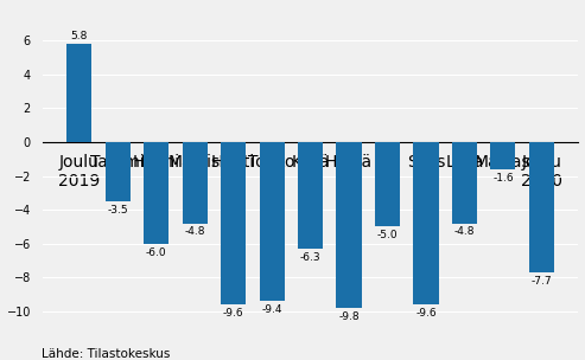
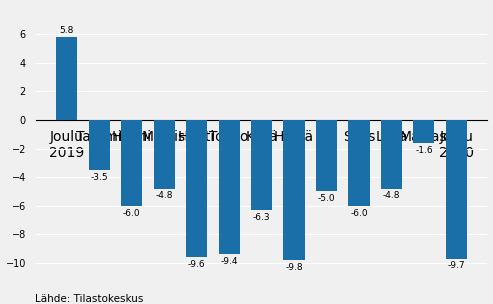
Syys: -9.6 -> -6.0
Joulu 2020: -7.7 -> -9.7
